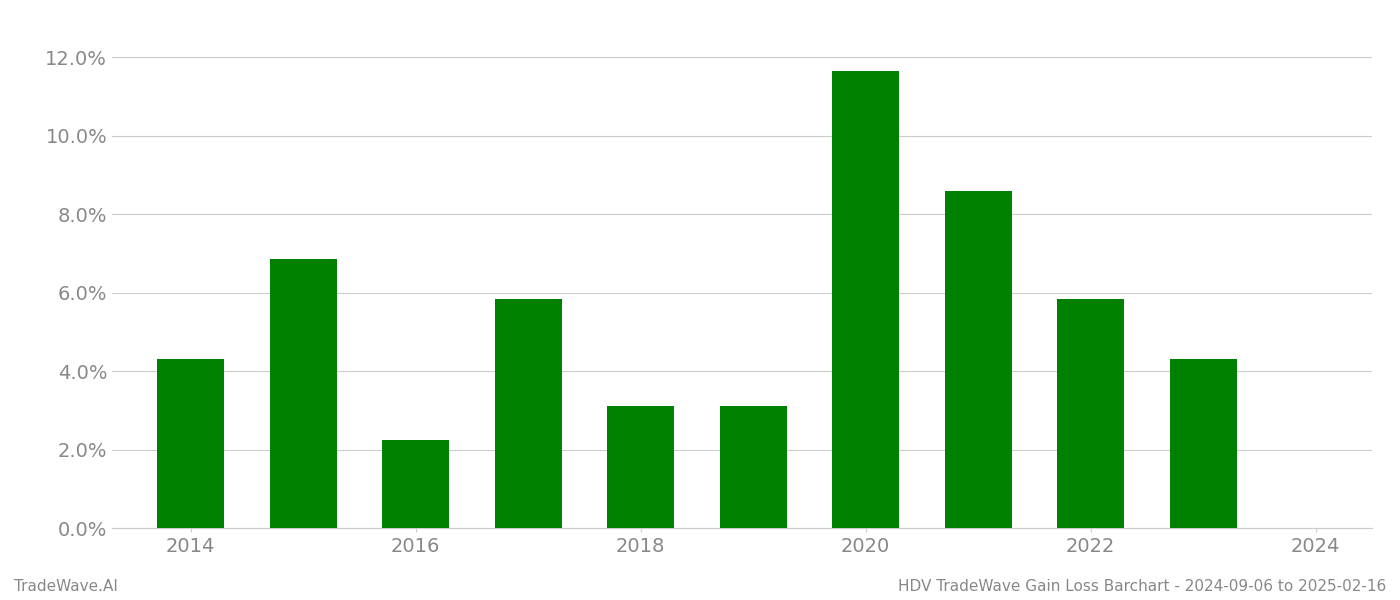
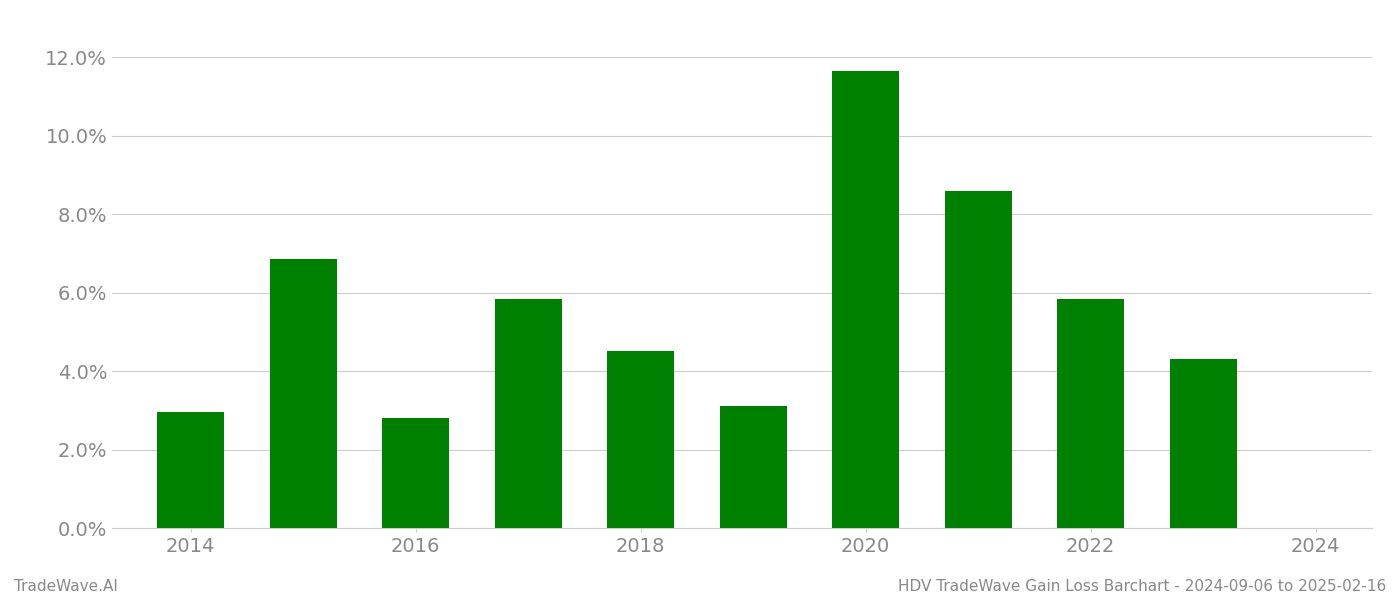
2014: 4.30% -> 2.95%
2016: 2.25% -> 2.80%
2018: 3.10% -> 4.50%
